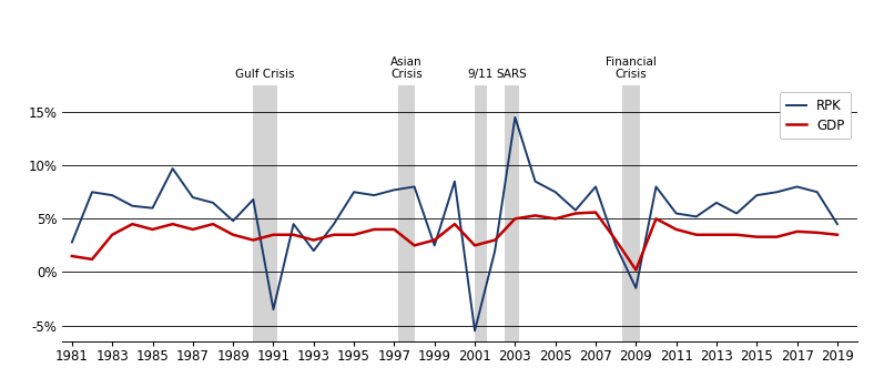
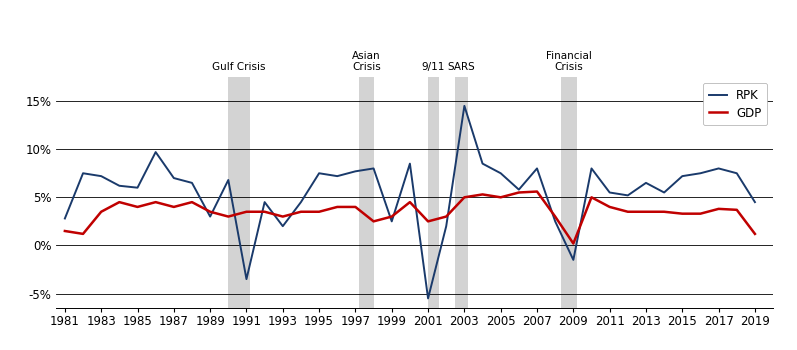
RPK/1989: 4.8% -> 3.0%
GDP/2019: 3.5% -> 1.2%
